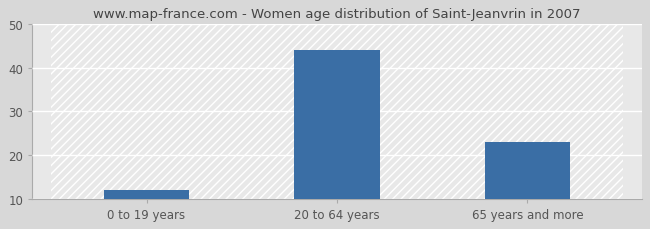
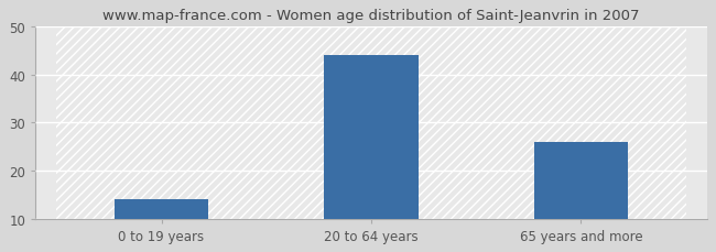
0 to 19 years: 12 -> 14
65 years and more: 23 -> 26
